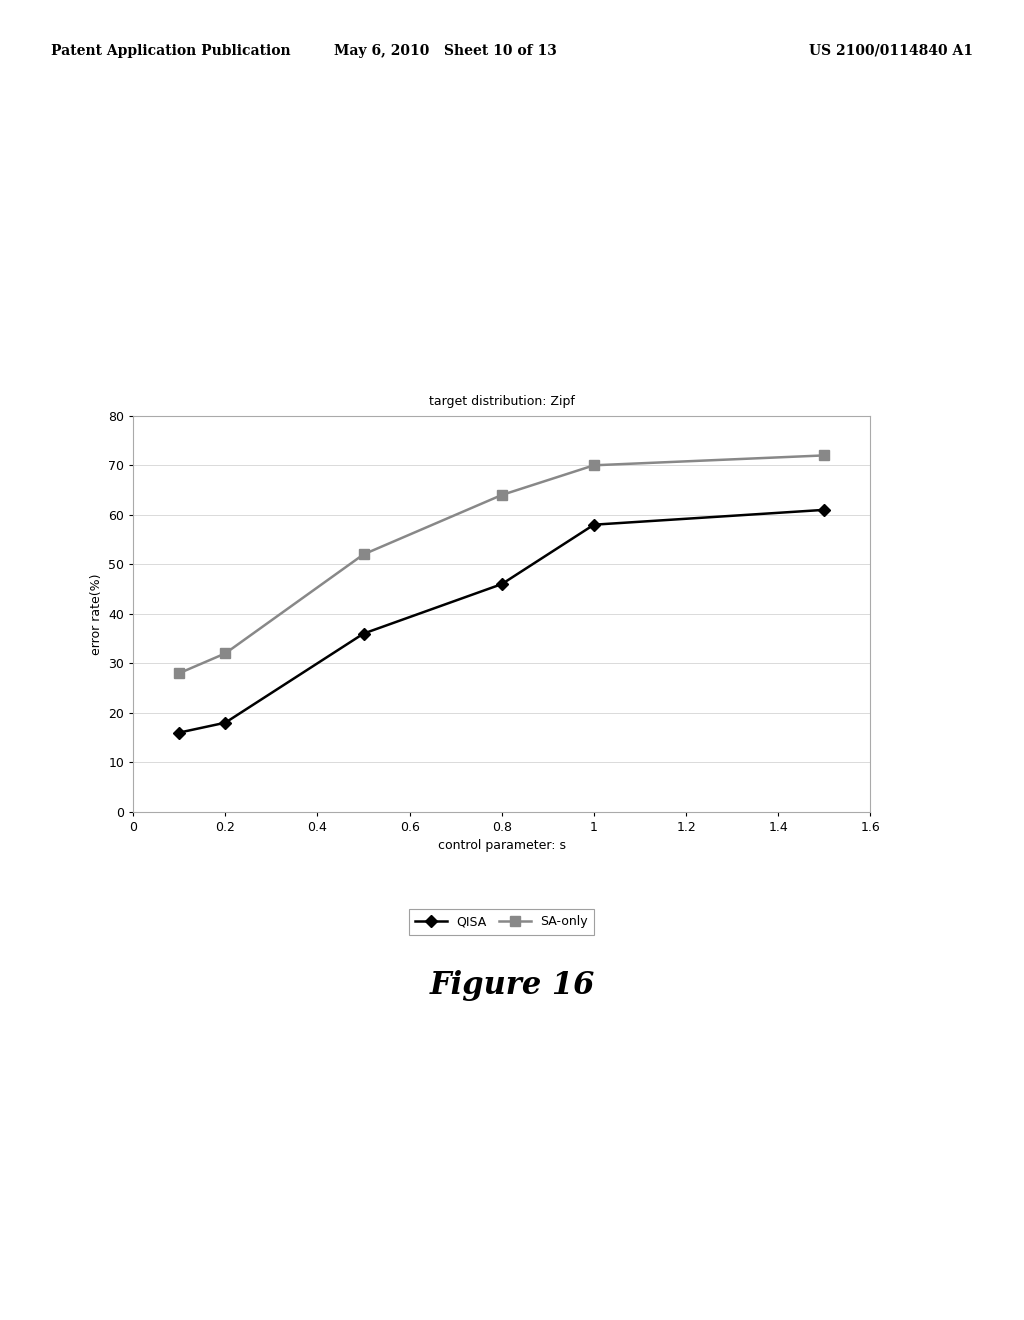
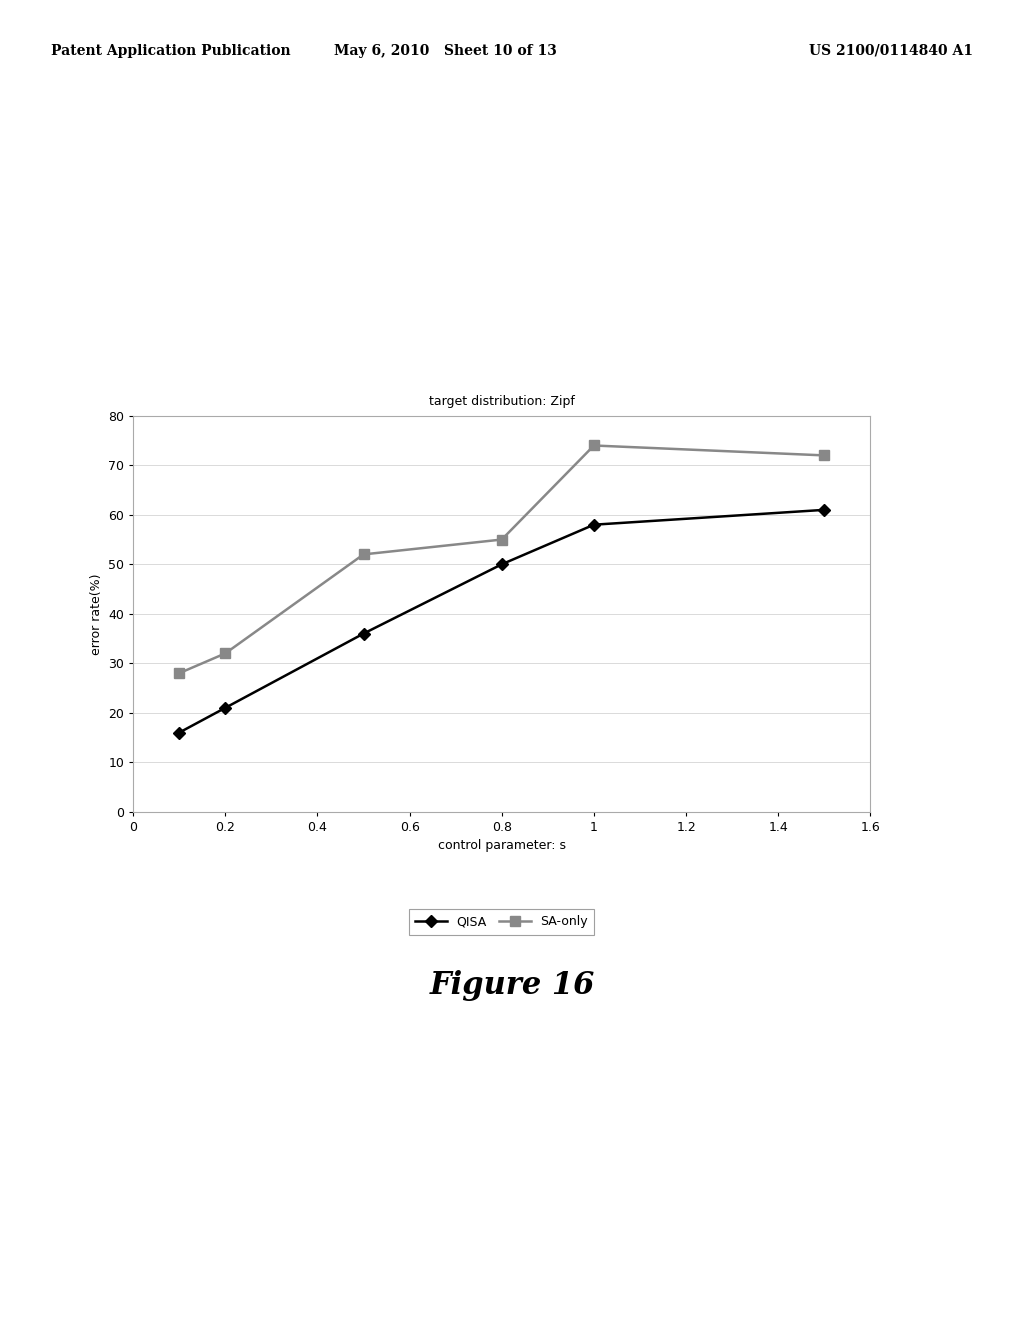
QISA/0.2: 18 -> 21
QISA/0.8: 46 -> 50
SA-only/0.8: 64 -> 55
SA-only/1: 70 -> 74
